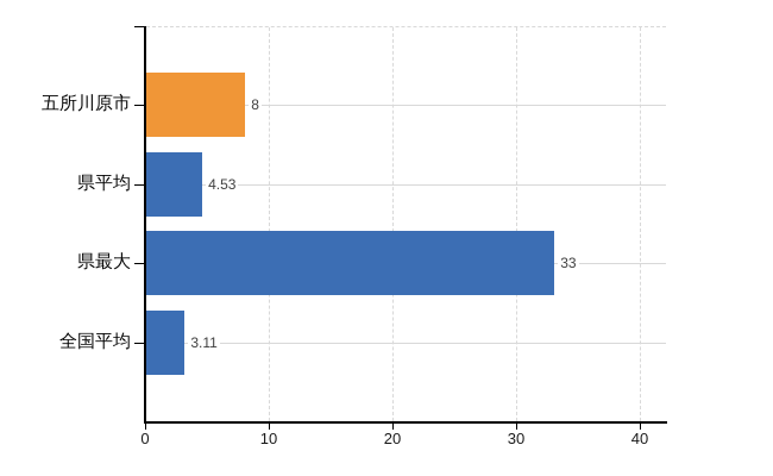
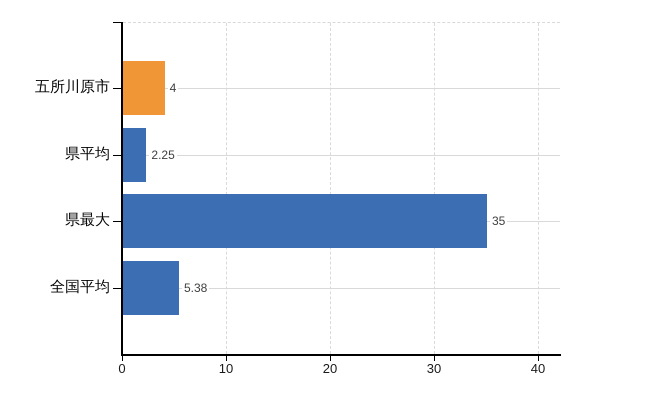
五所川原市: 8 -> 4
県平均: 4.53 -> 2.25
県最大: 33 -> 35
全国平均: 3.11 -> 5.38
